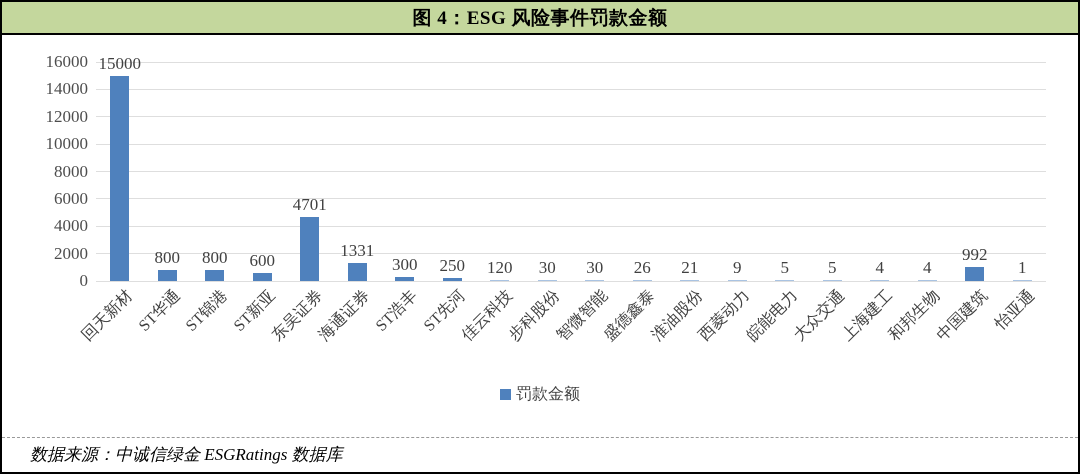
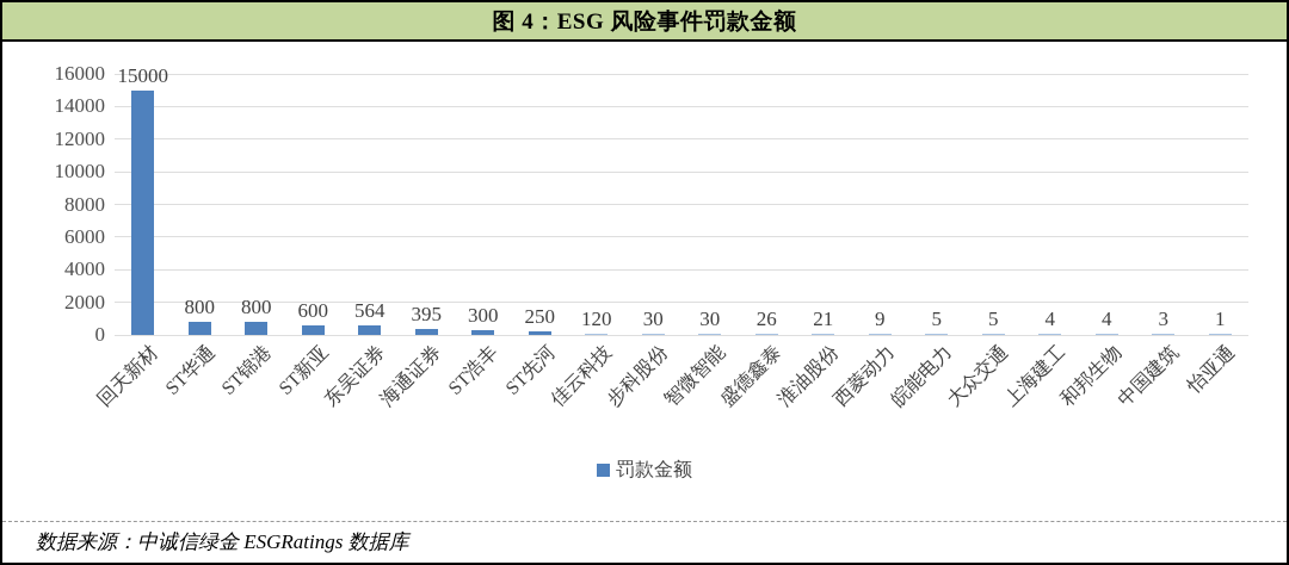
东吴证券: 4701 -> 564
海通证券: 1331 -> 395
中国建筑: 992 -> 3
